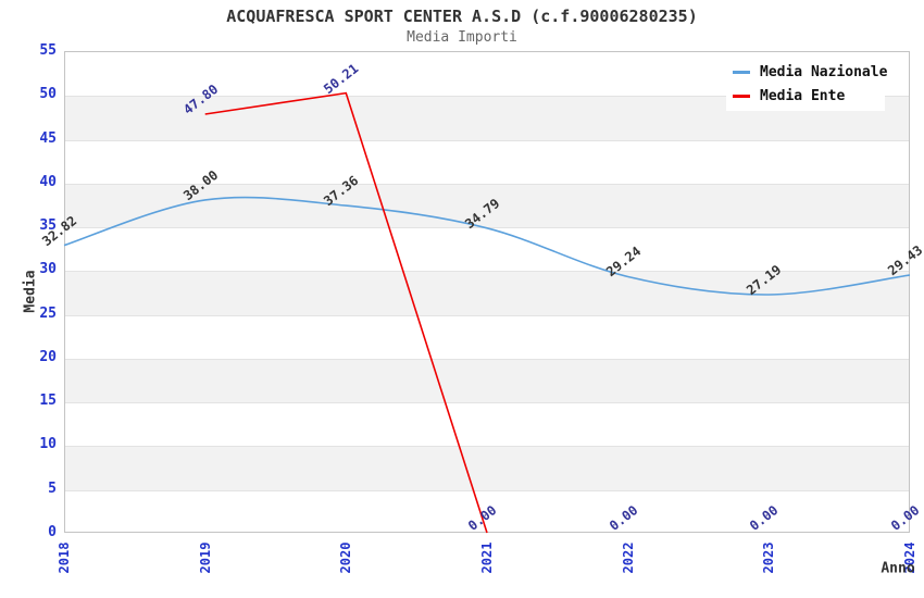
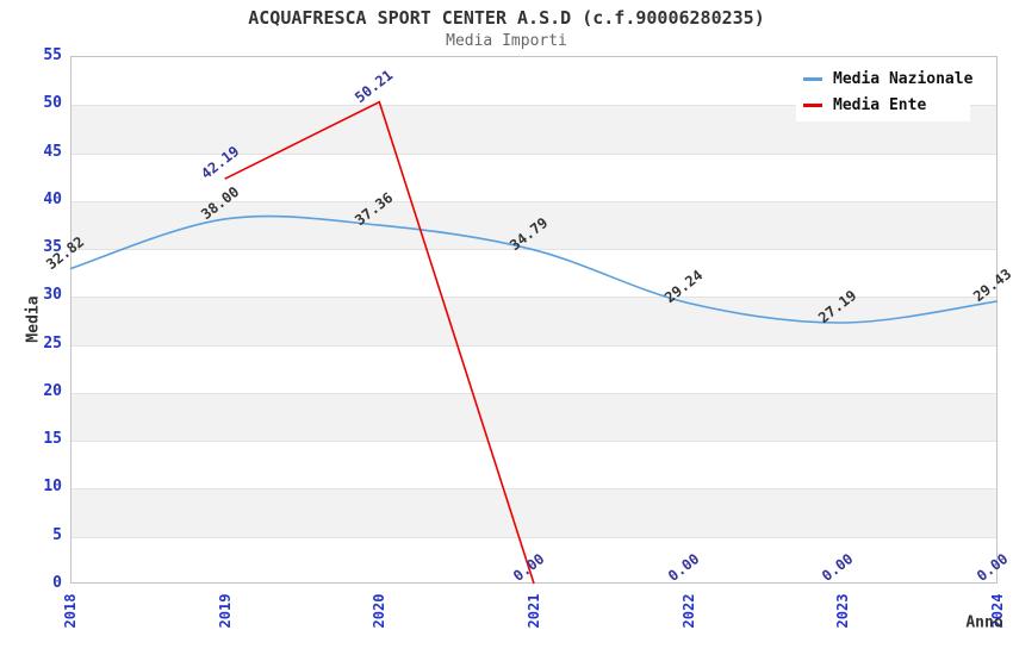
Media Ente/2019: 47.80 -> 42.19
